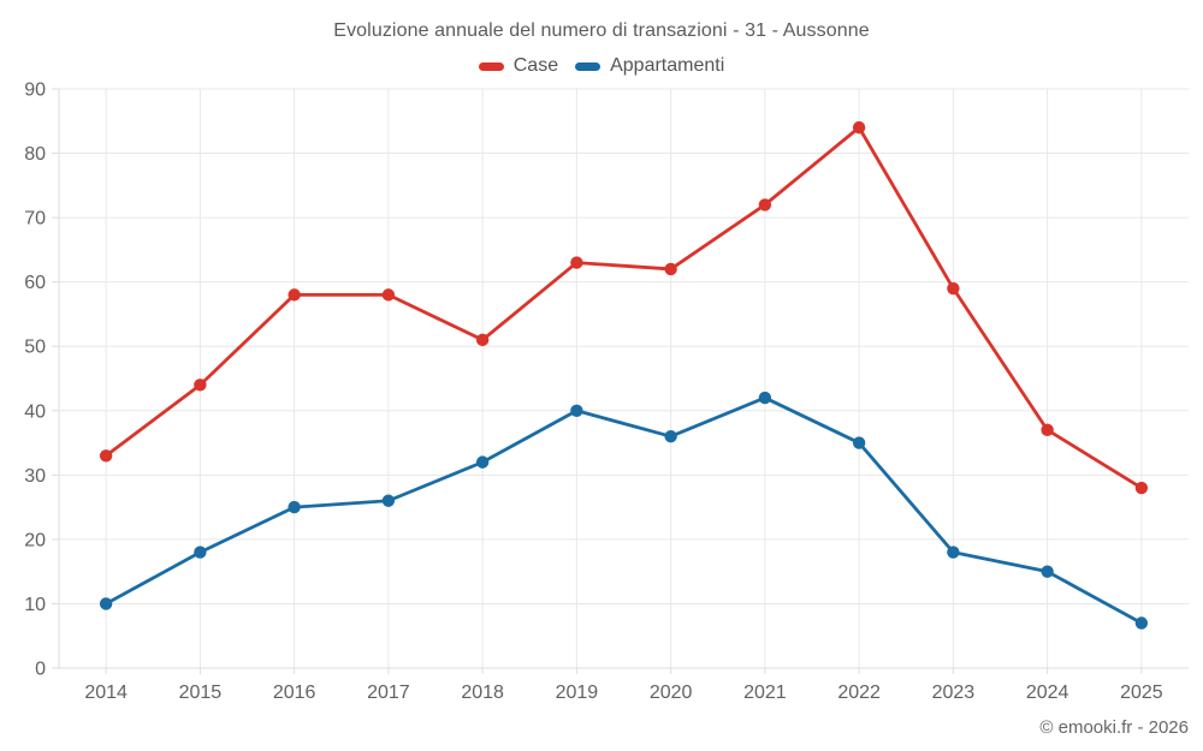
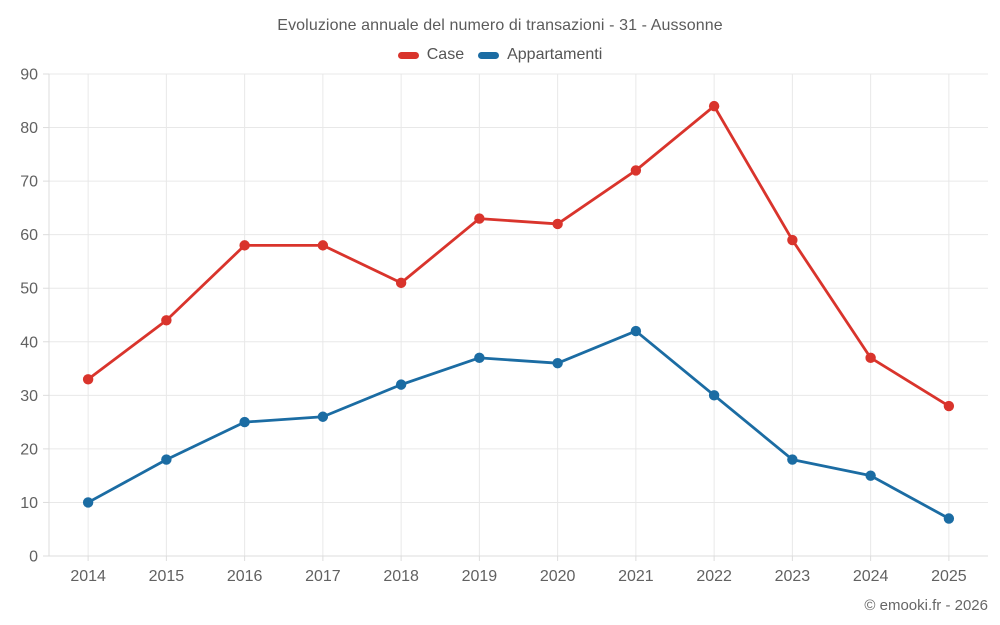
Appartamenti/2019: 40 -> 37
Appartamenti/2022: 35 -> 30
